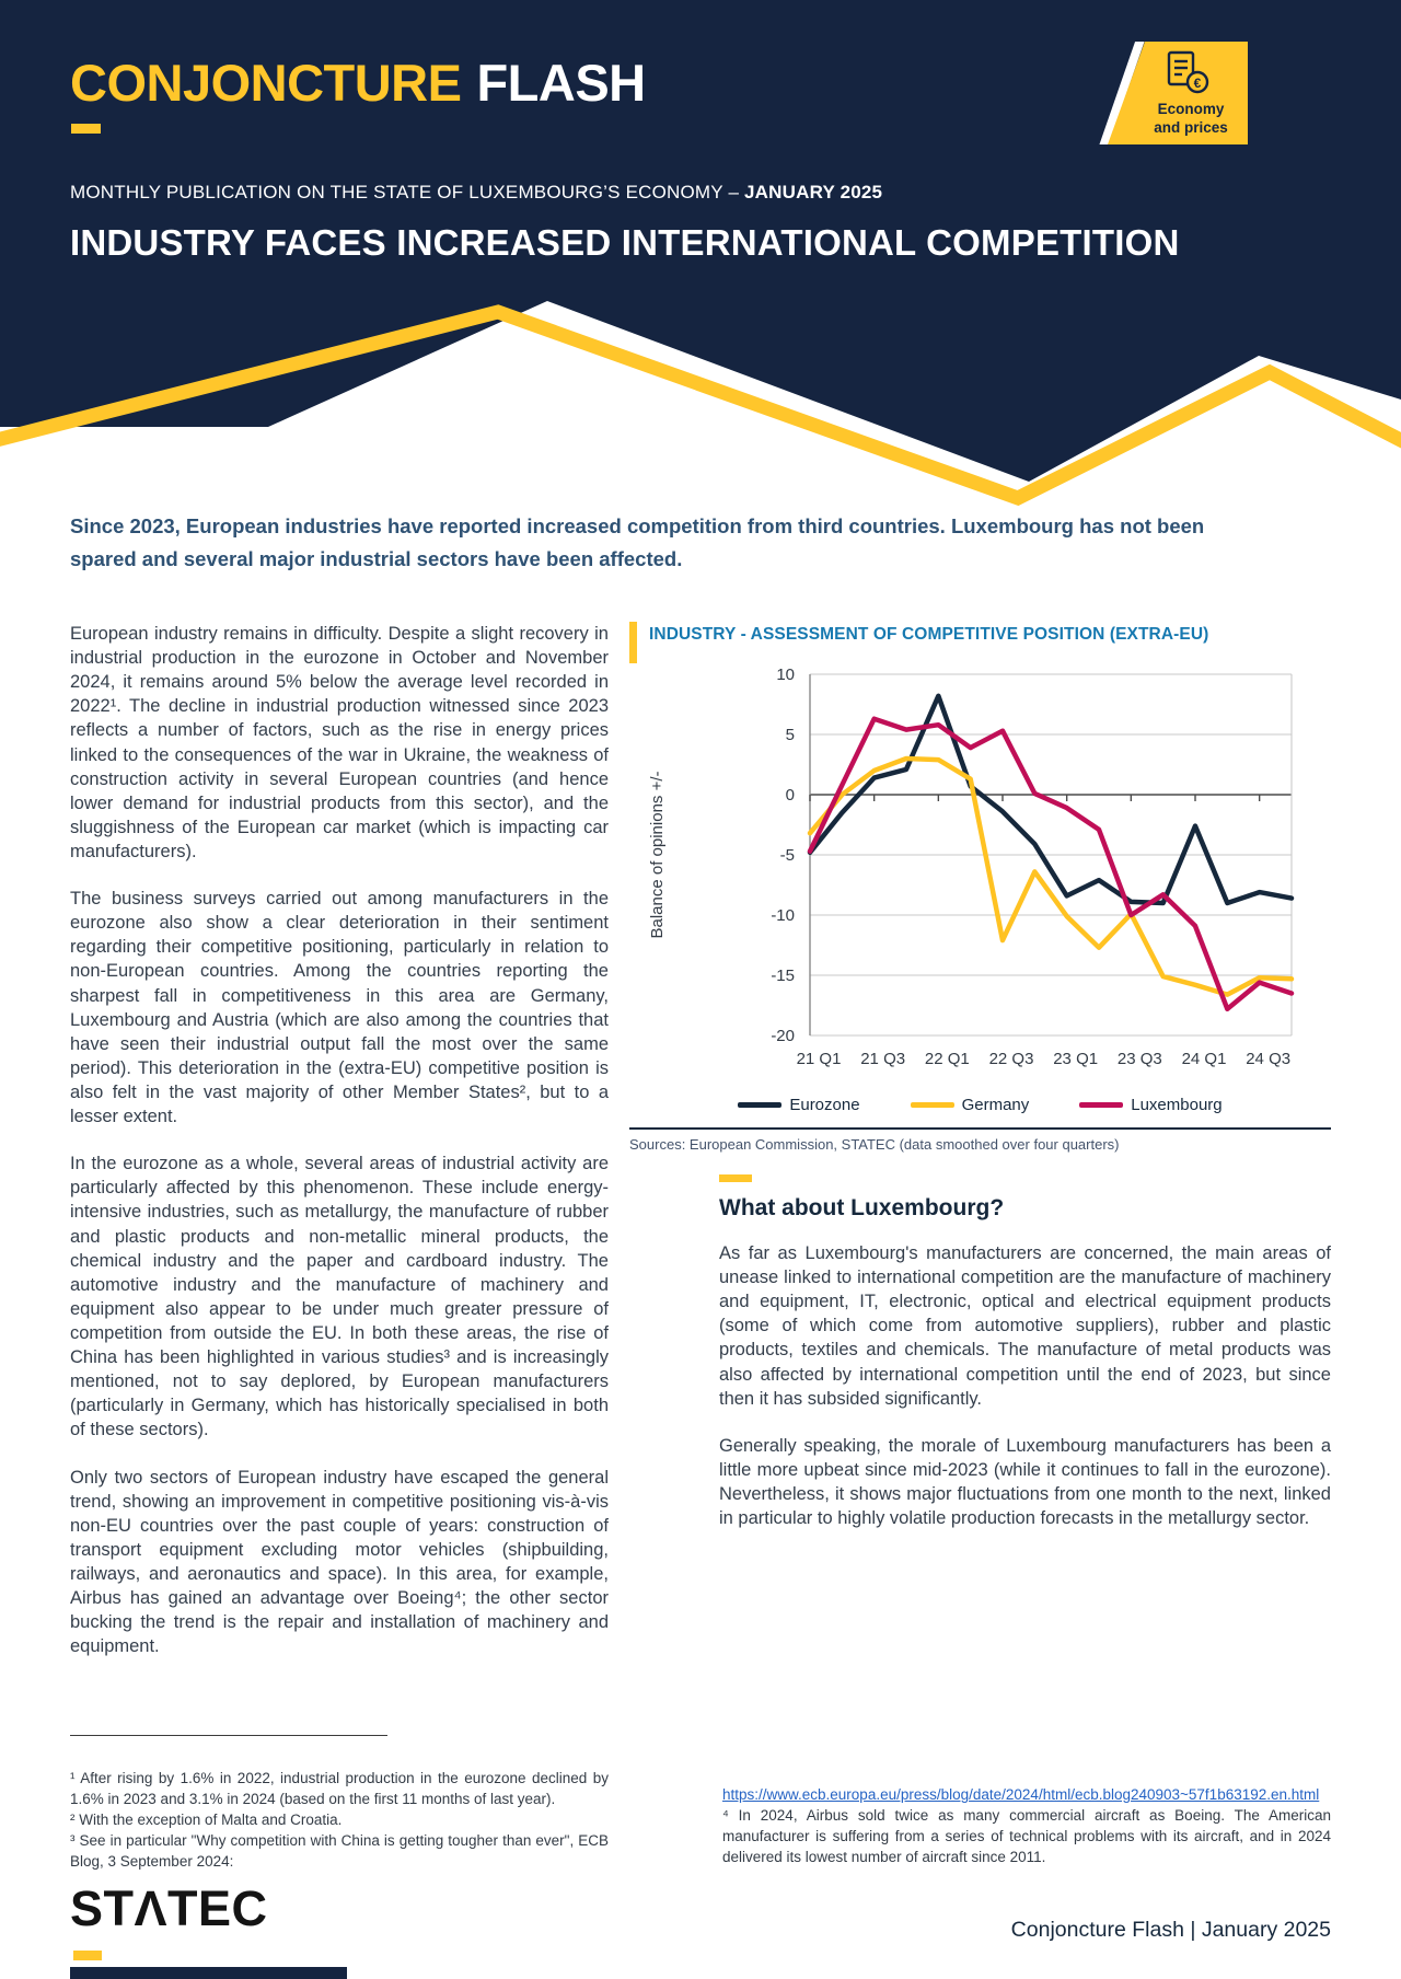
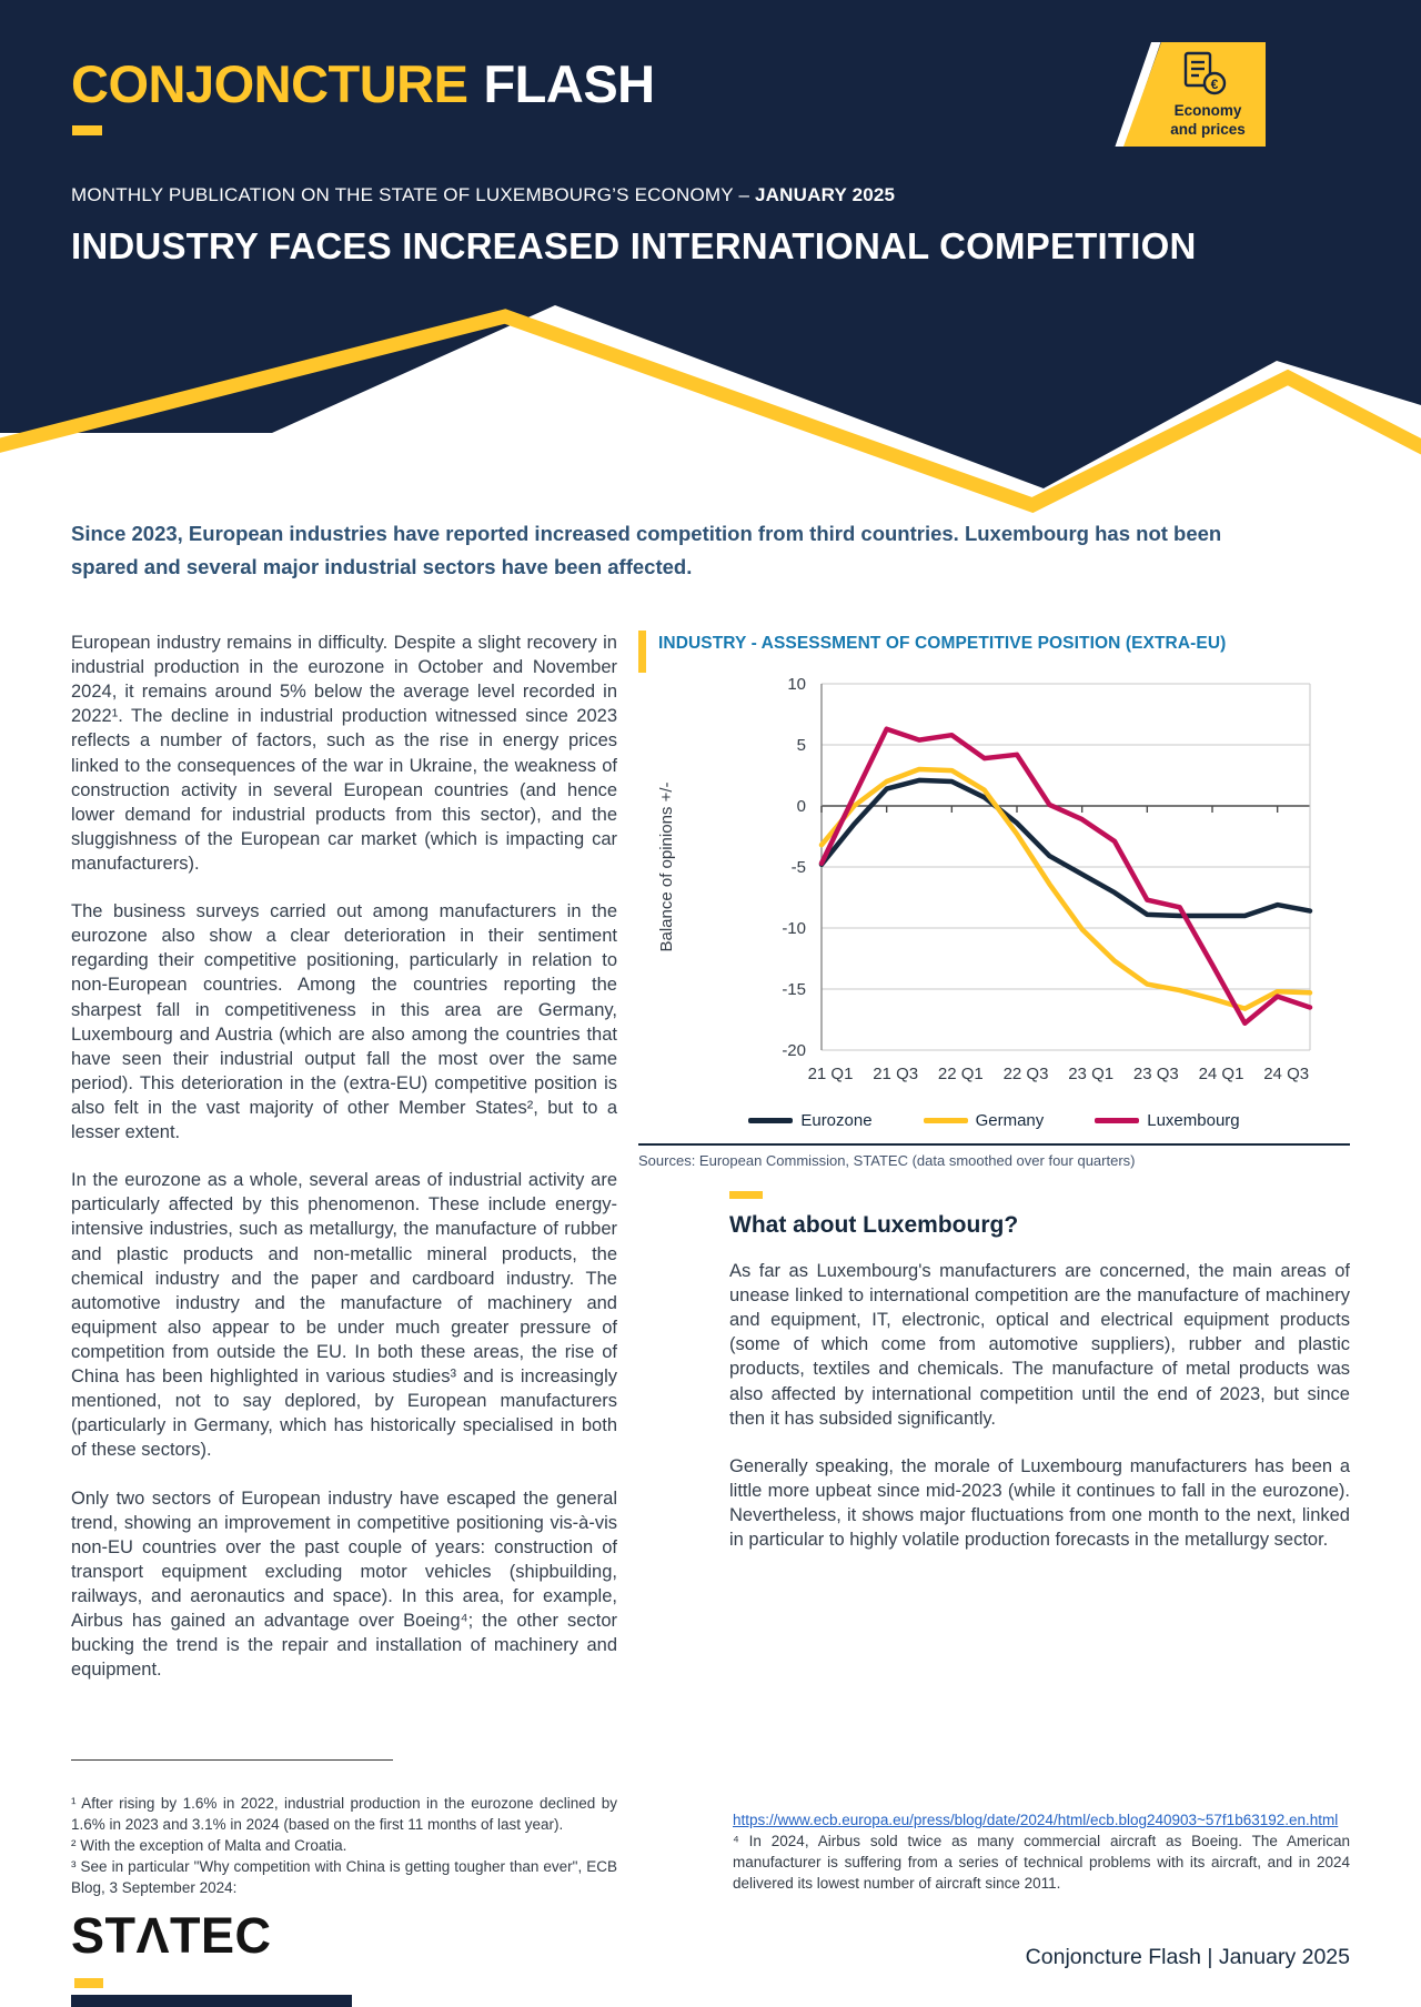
Eurozone/22 Q1: 8.2 -> 2.0
Germany/22 Q3: -12.1 -> -2.3
Luxembourg/22 Q3: 5.3 -> 4.2
Eurozone/23 Q1: -8.4 -> -5.6
Germany/23 Q3: -9.9 -> -14.6
Luxembourg/23 Q3: -10.0 -> -7.7
Eurozone/24 Q1: -2.6 -> -9.0
Luxembourg/24 Q1: -10.9 -> -13.0
